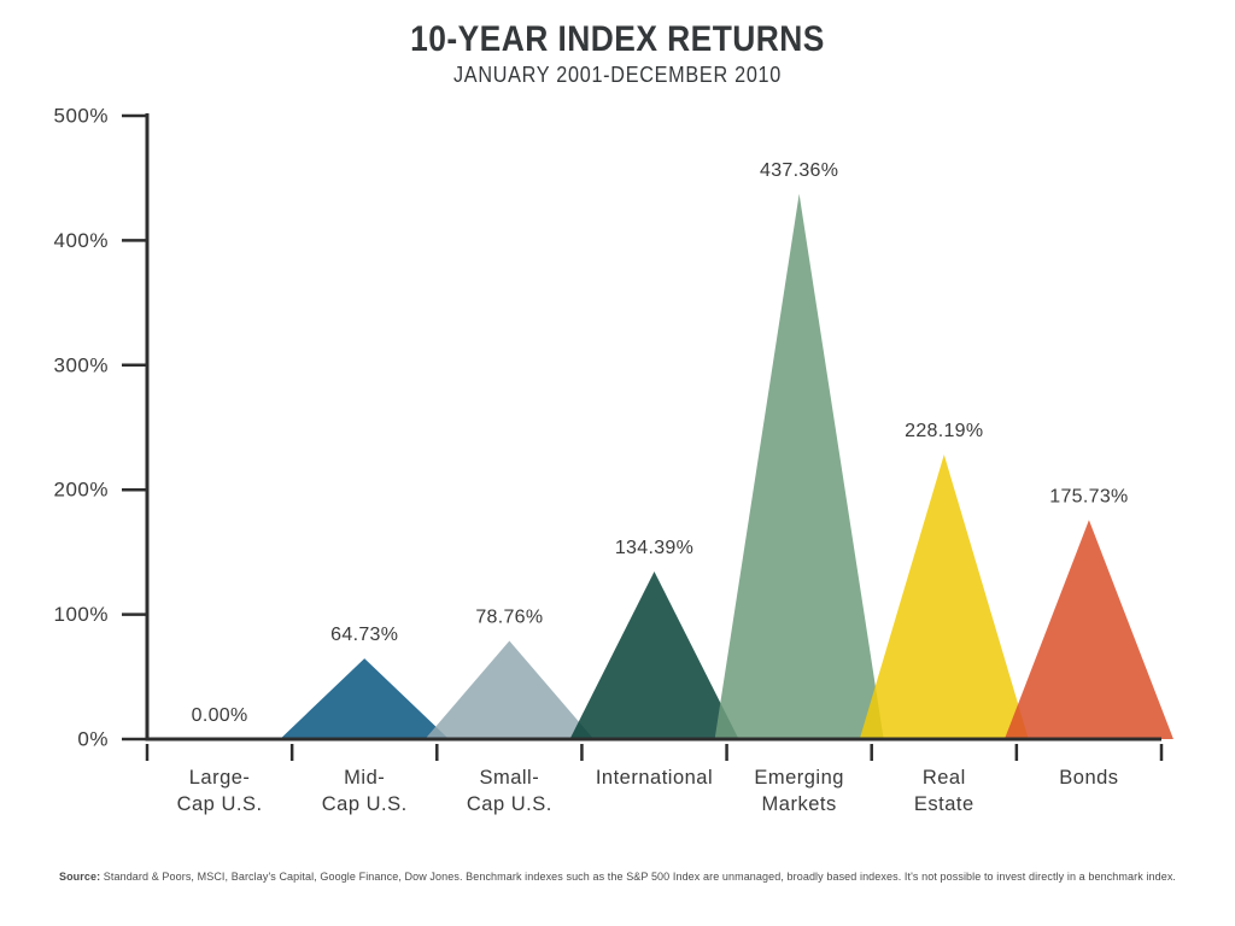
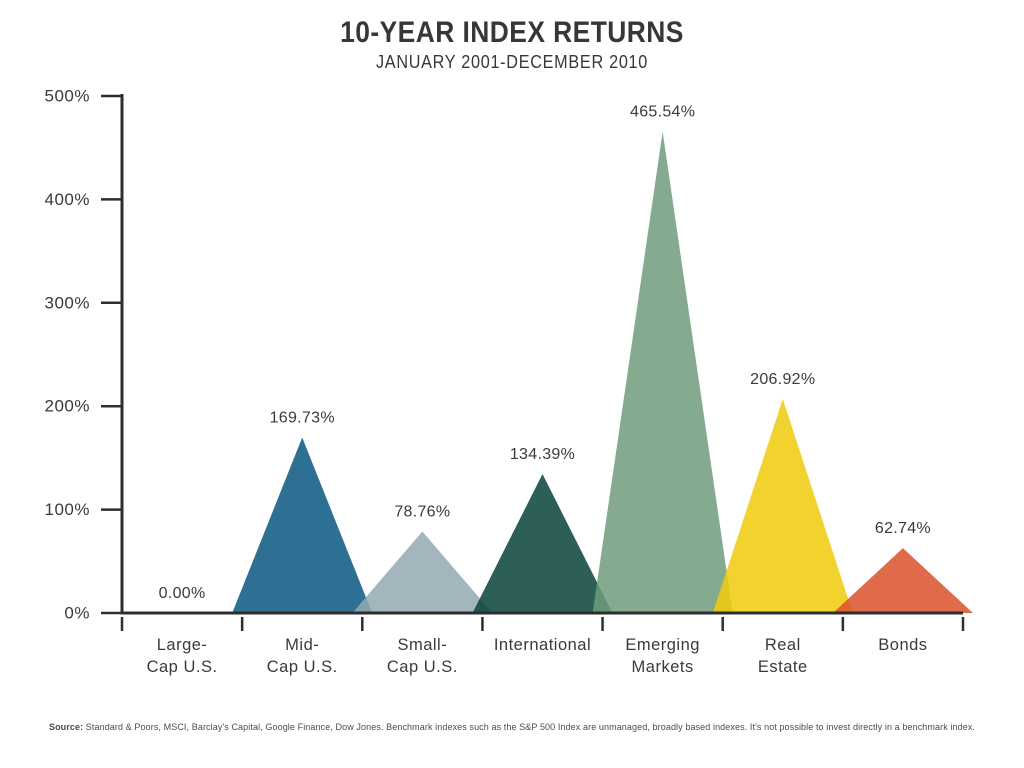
Mid-Cap U.S.: 64.73% -> 169.73%
Emerging Markets: 437.36% -> 465.54%
Real Estate: 228.19% -> 206.92%
Bonds: 175.73% -> 62.74%
